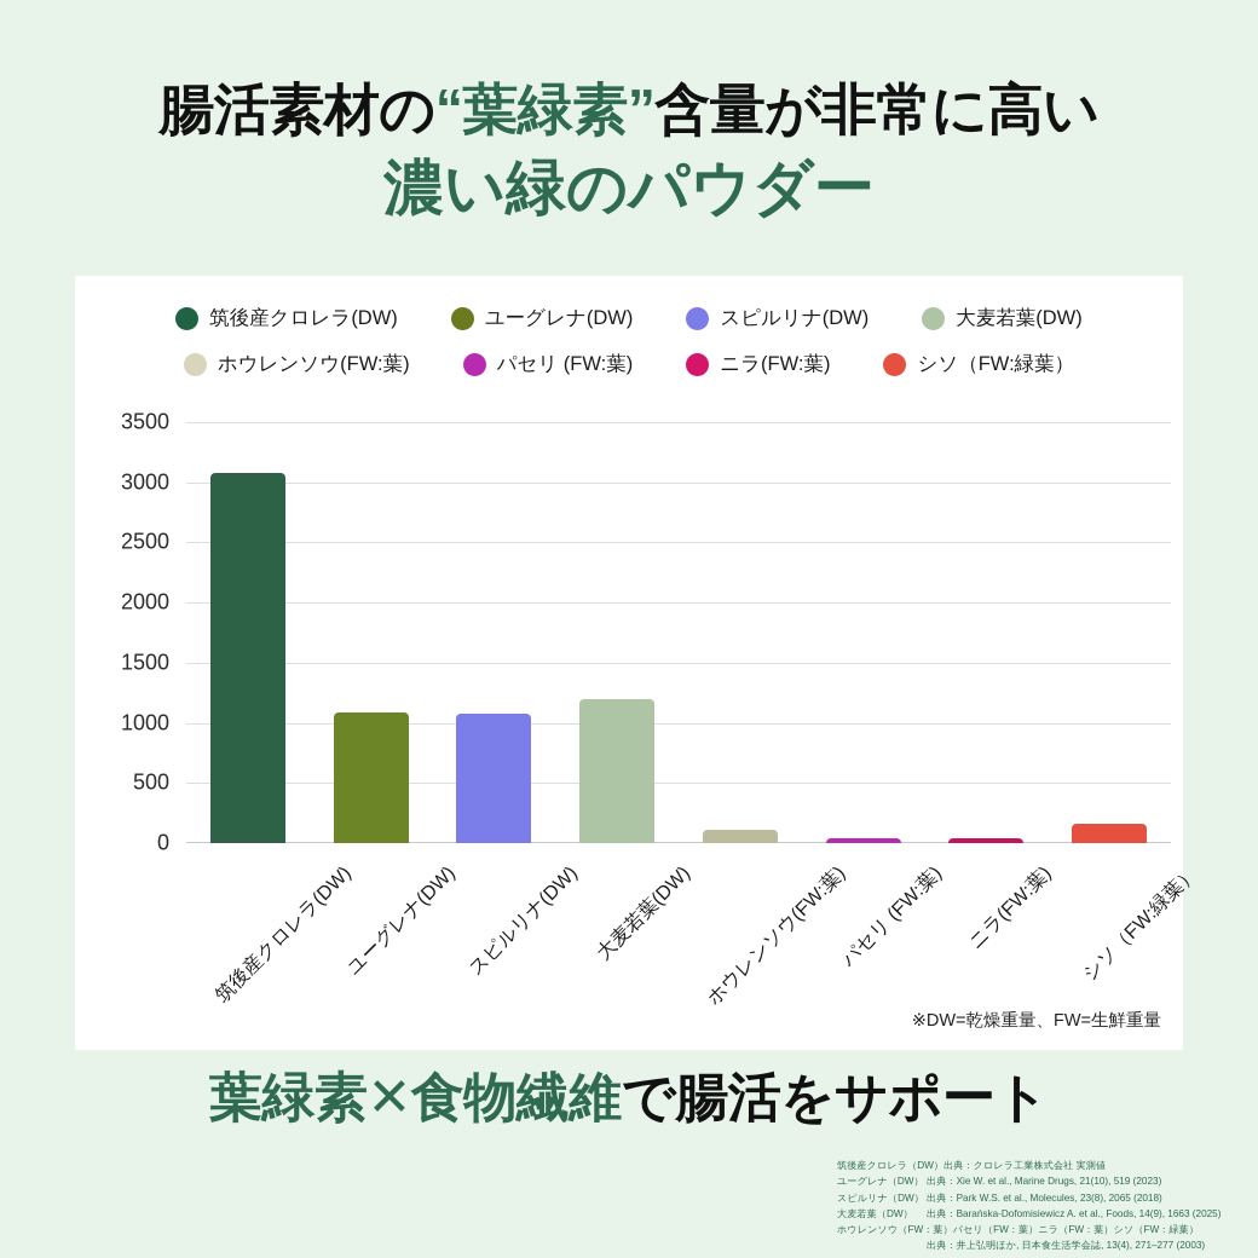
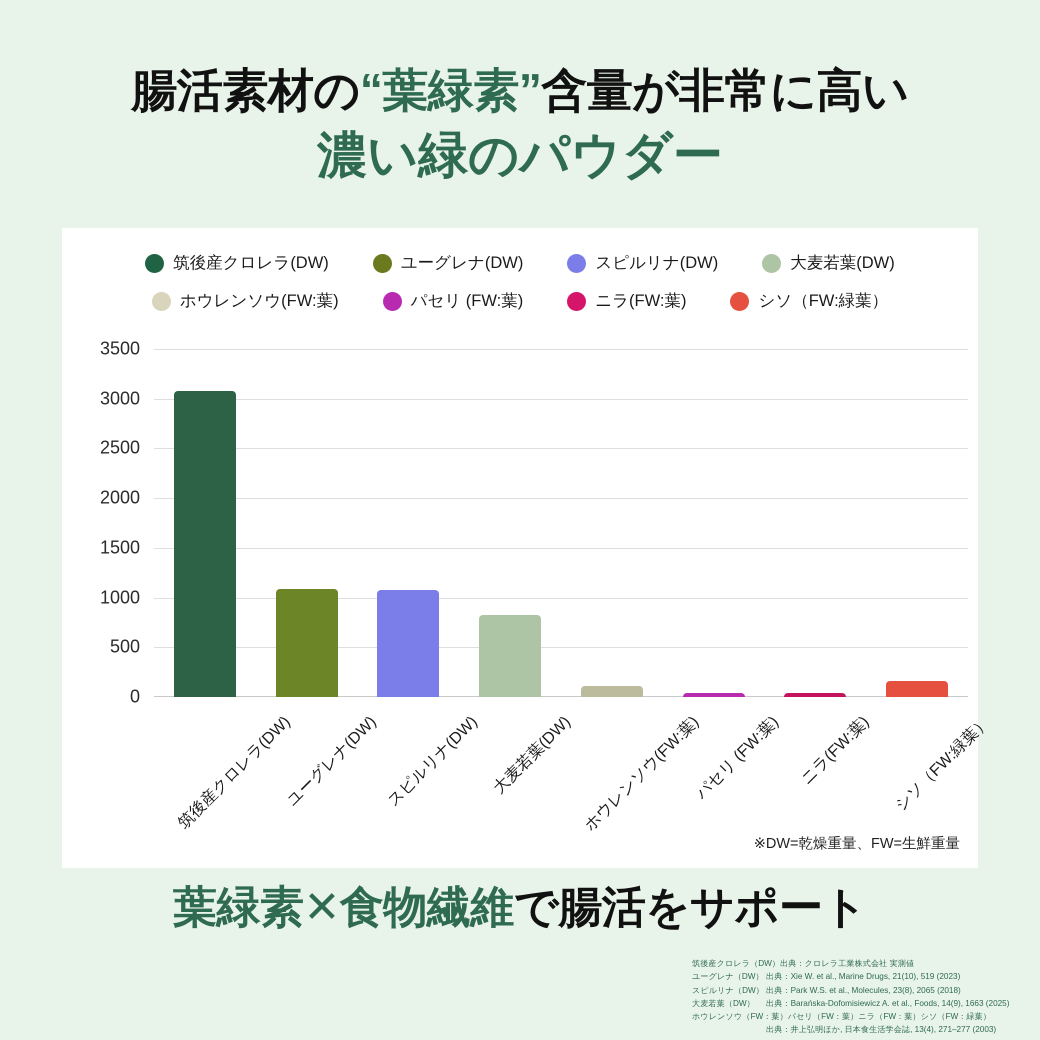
大麦若葉(DW): 1200 -> 800
